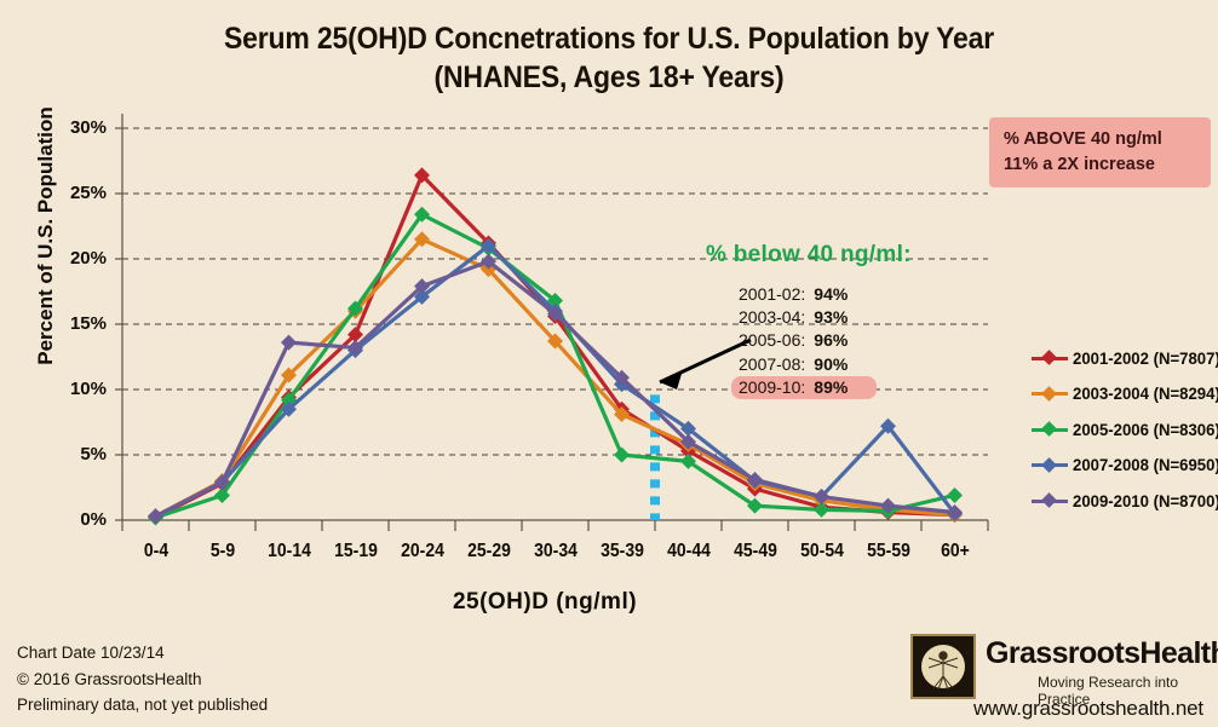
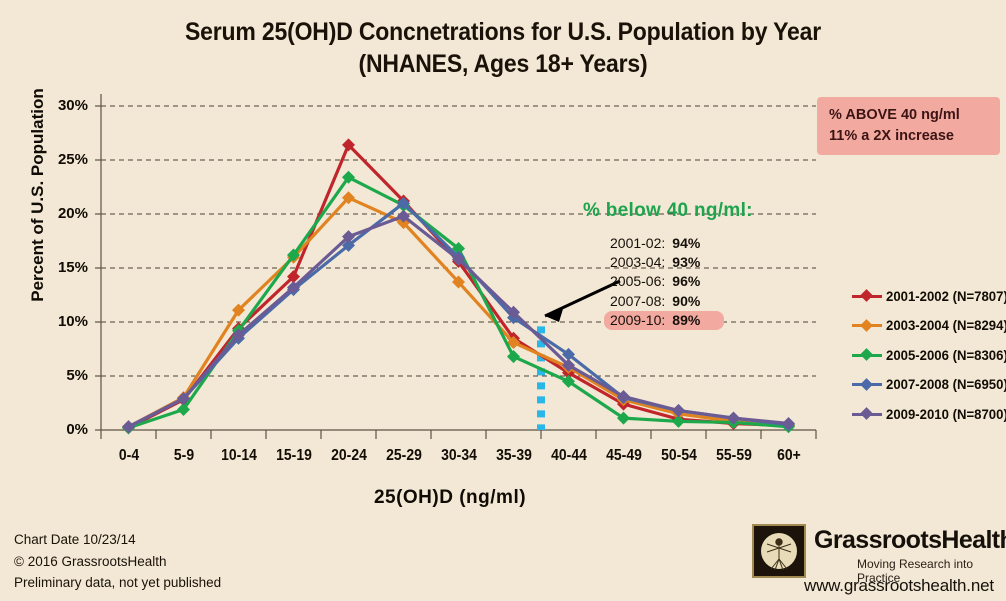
2009-2010 (N=8700)/10-14: 13.6% -> 8.8%
2005-2006 (N=8306)/35-39: 5.0% -> 6.8%
2007-2008 (N=6950)/55-59: 7.2% -> 1.1%
2005-2006 (N=8306)/60+: 1.9% -> 0.3%
